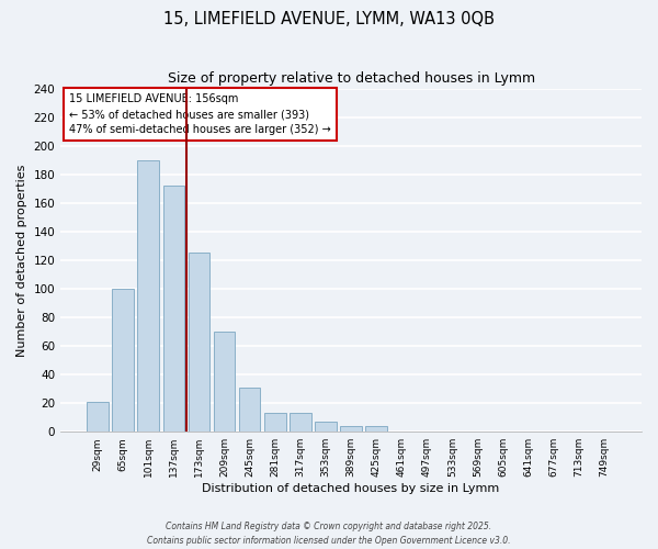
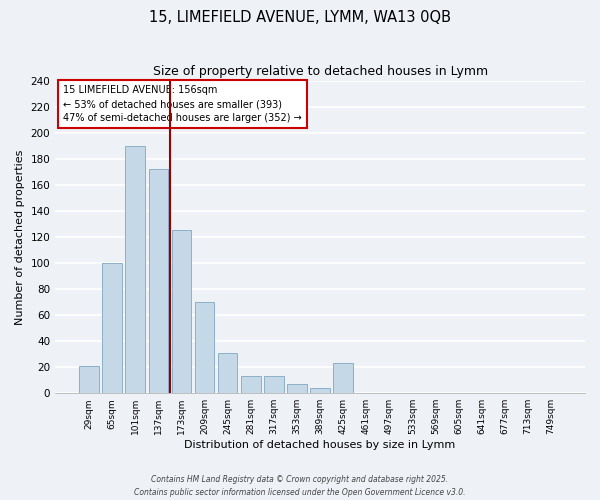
425sqm: 4 -> 23
